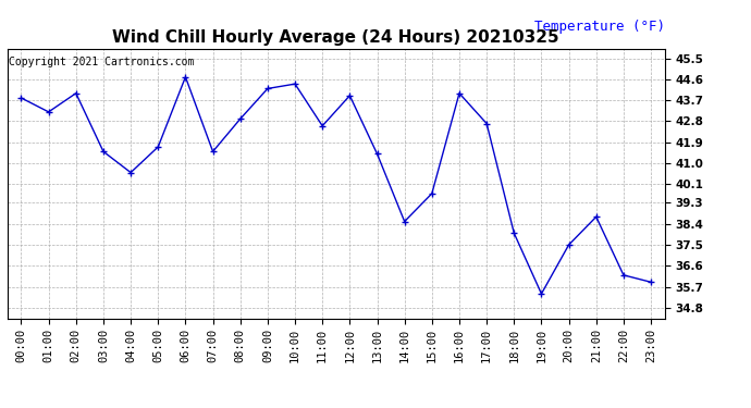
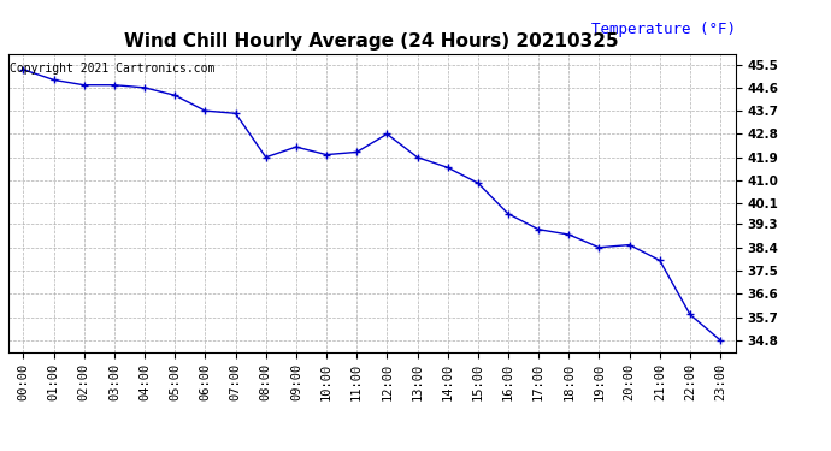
00:00: 43.8 -> 45.3
01:00: 43.2 -> 44.9
02:00: 44.0 -> 44.7
03:00: 41.5 -> 44.7
04:00: 40.6 -> 44.6
05:00: 41.7 -> 44.3
06:00: 44.7 -> 43.7
07:00: 41.5 -> 43.6
08:00: 42.9 -> 41.9
09:00: 44.2 -> 42.3
10:00: 44.4 -> 42.0
11:00: 42.6 -> 42.1
12:00: 43.9 -> 42.8
13:00: 41.4 -> 41.9
14:00: 38.5 -> 41.5
15:00: 39.7 -> 40.9
16:00: 44.0 -> 39.7
17:00: 42.7 -> 39.1
18:00: 38.0 -> 38.9
19:00: 35.4 -> 38.4
20:00: 37.5 -> 38.5
21:00: 38.7 -> 37.9
22:00: 36.2 -> 35.8
23:00: 35.9 -> 34.8
